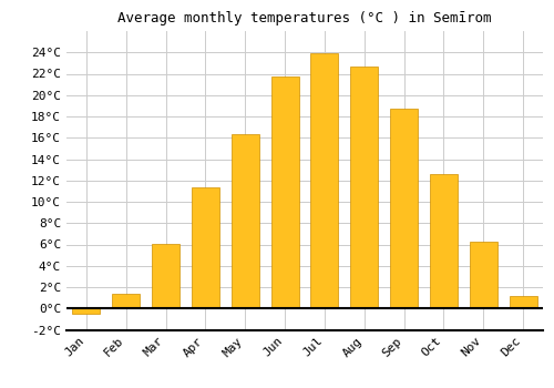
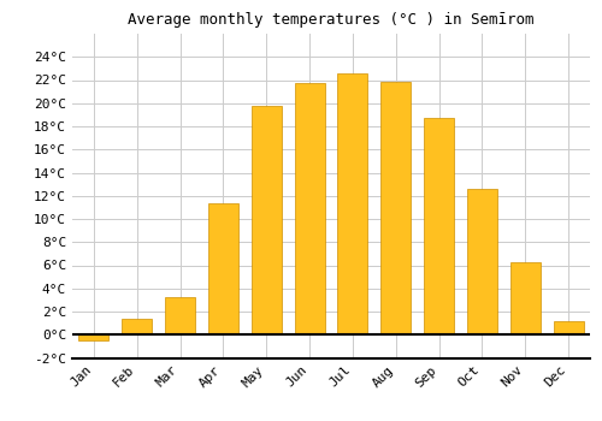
Mar: 6.1°C -> 3.2°C
May: 16.3°C -> 19.8°C
Jul: 23.9°C -> 22.6°C
Aug: 22.7°C -> 21.8°C
